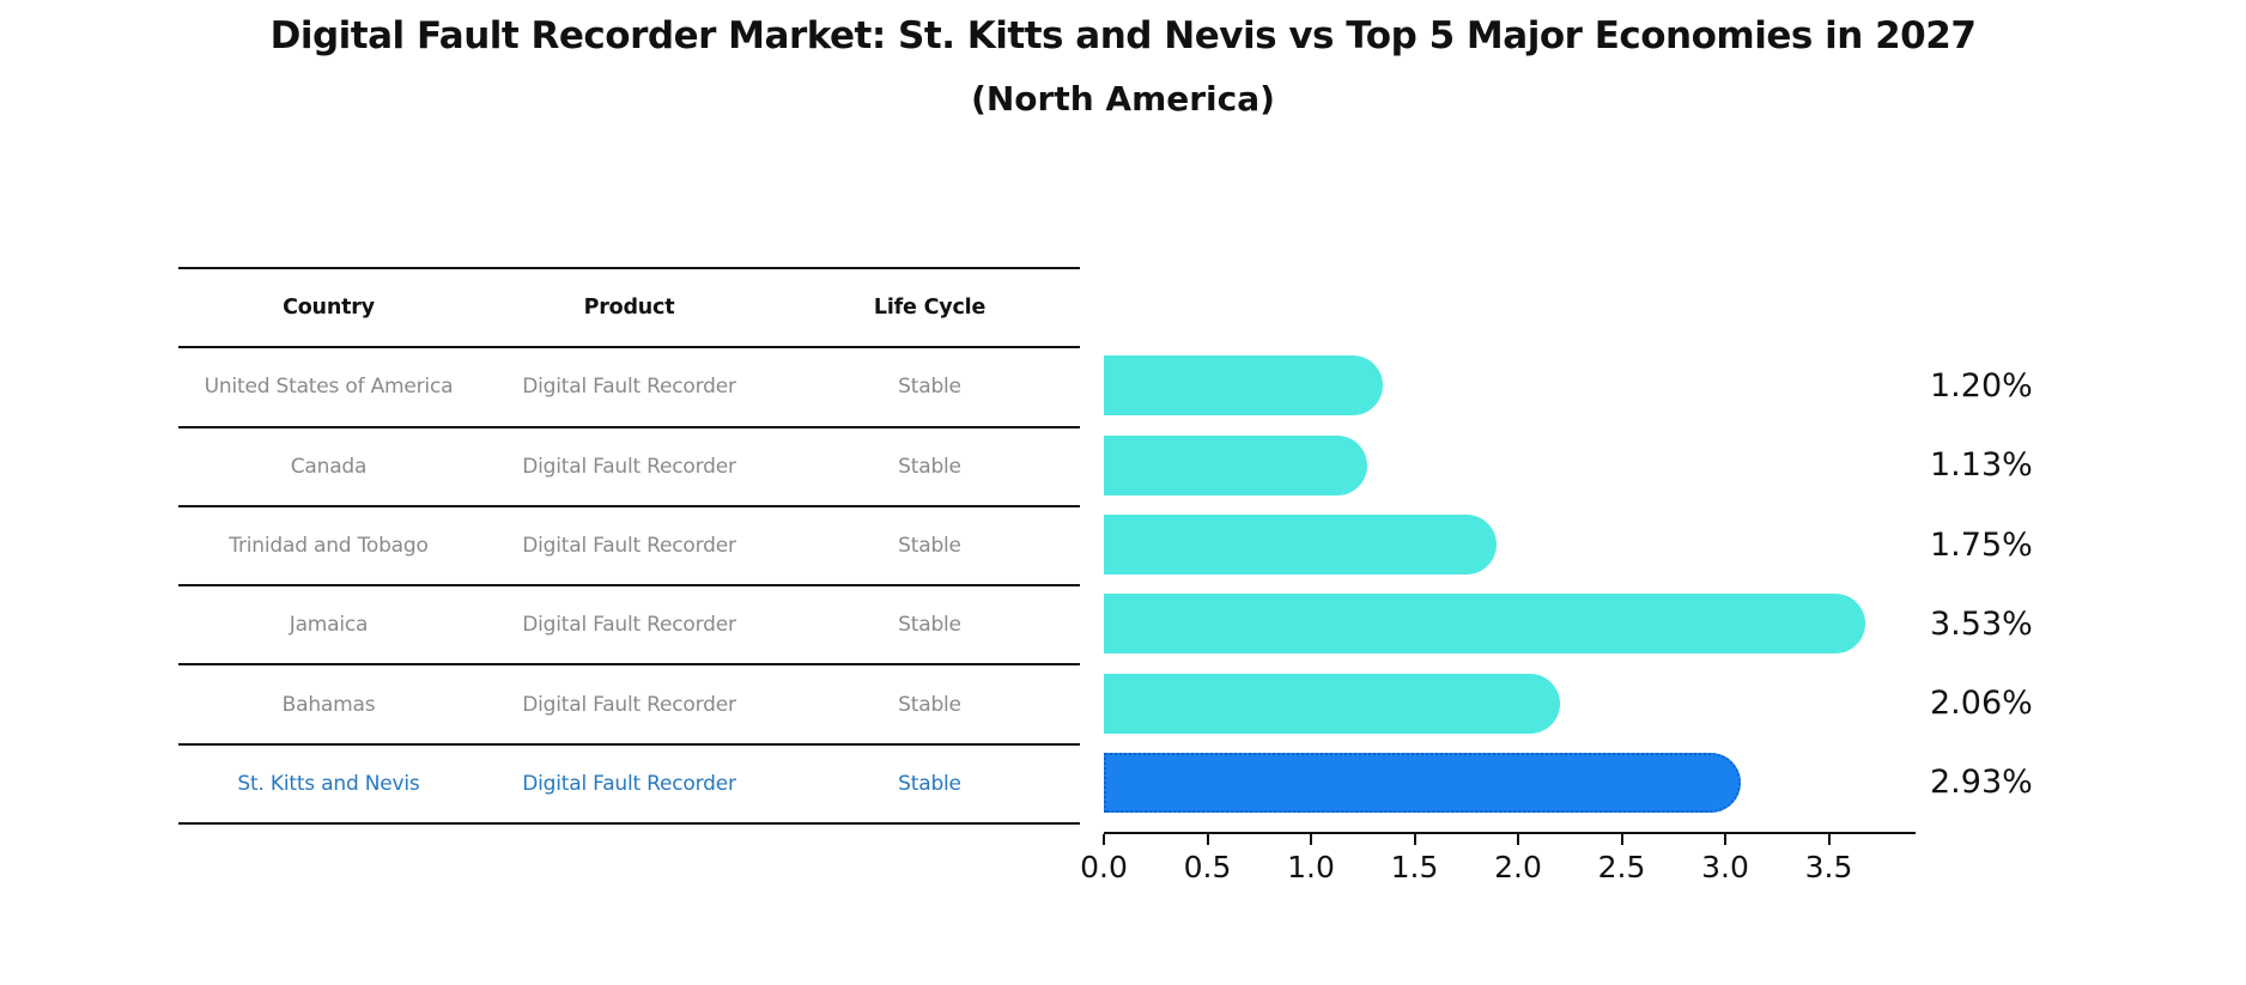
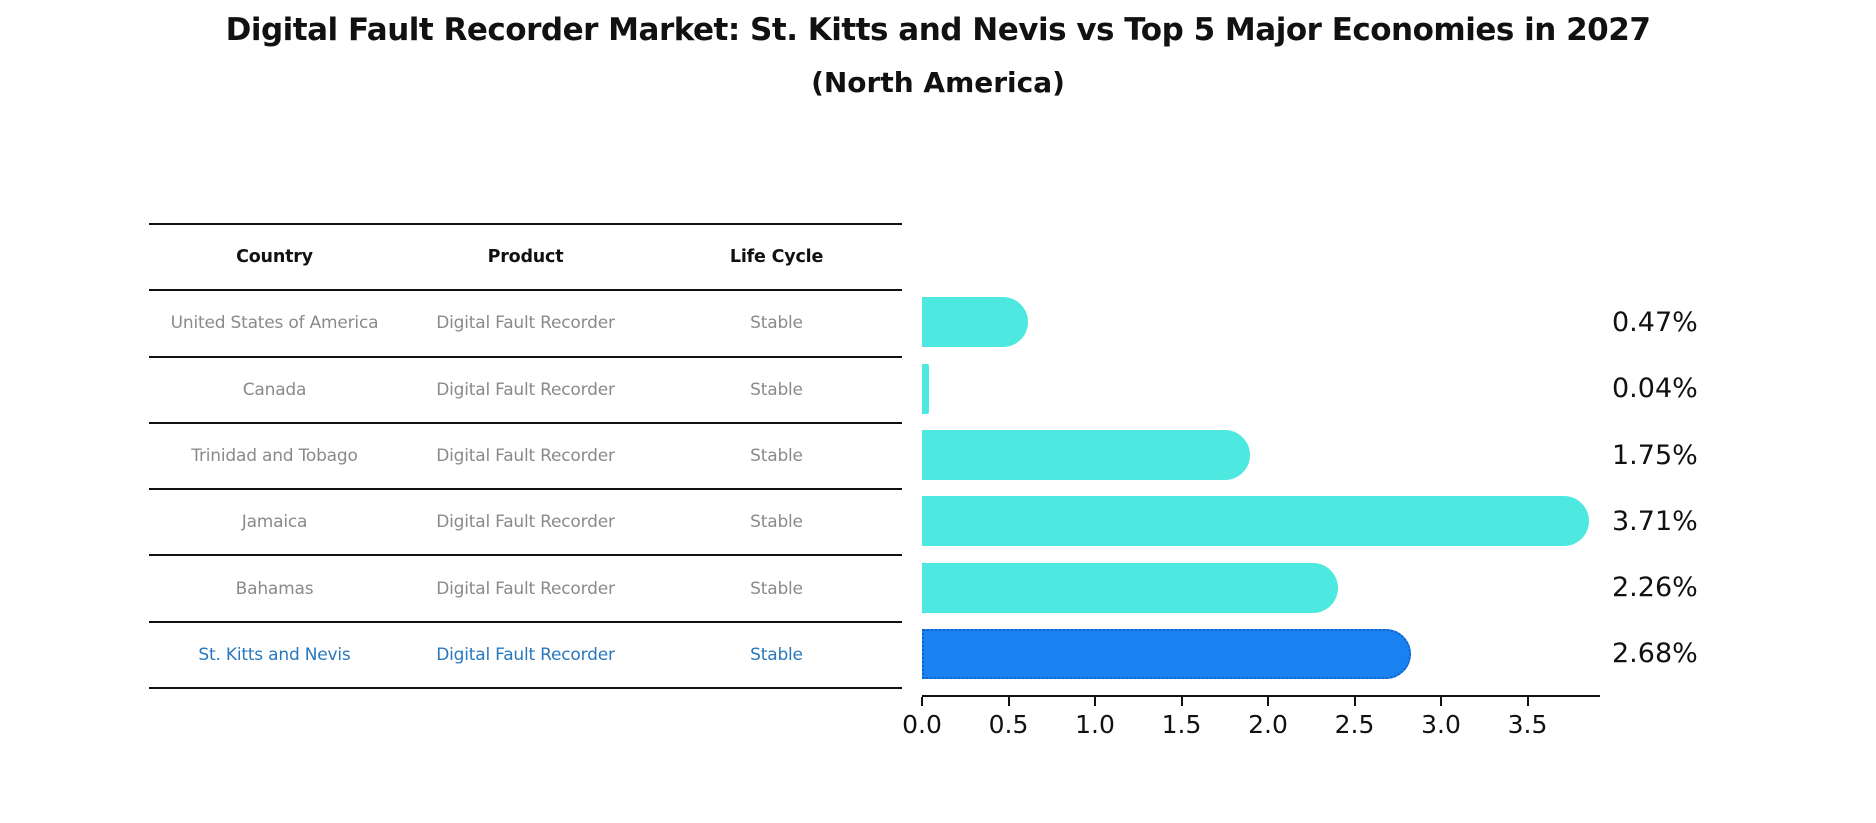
United States of America: 1.20% -> 0.47%
Canada: 1.13% -> 0.04%
Jamaica: 3.53% -> 3.71%
Bahamas: 2.06% -> 2.26%
St. Kitts and Nevis: 2.93% -> 2.68%
